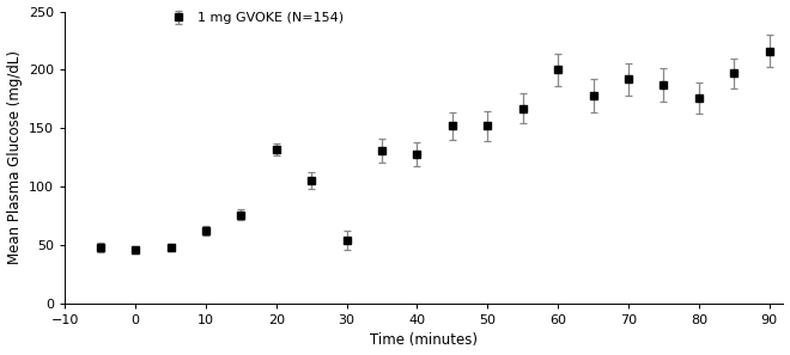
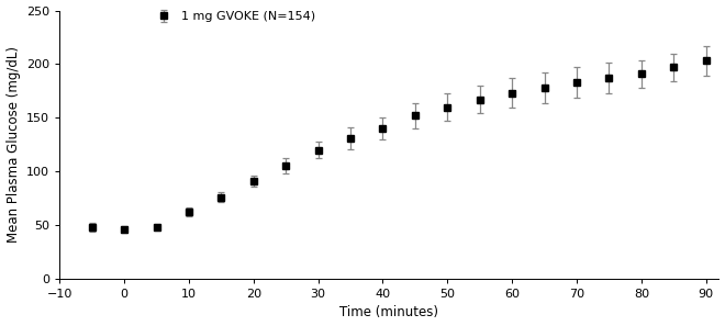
20: 132 -> 91
30: 54 -> 120
40: 128 -> 140
50: 152 -> 160
60: 200 -> 173
70: 192 -> 183
80: 176 -> 191
90: 216 -> 203
